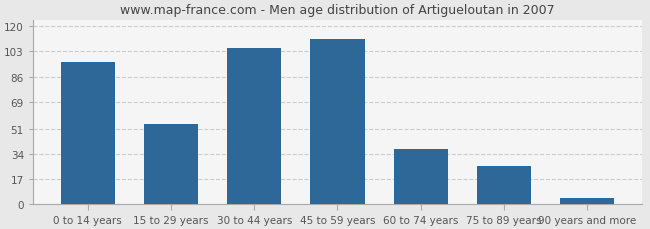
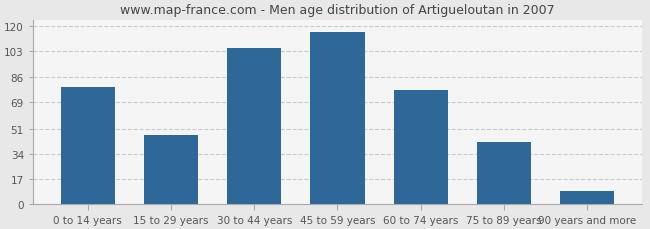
0 to 14 years: 96 -> 79
15 to 29 years: 54 -> 47
45 to 59 years: 111 -> 116
60 to 74 years: 37 -> 77
75 to 89 years: 26 -> 42
90 years and more: 4 -> 9
